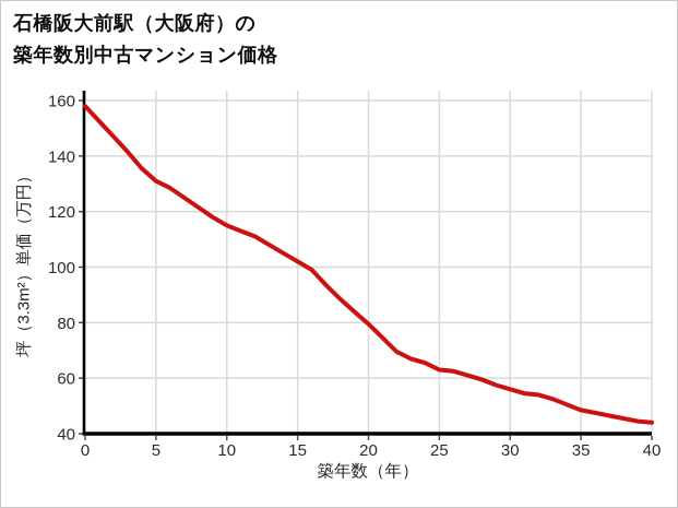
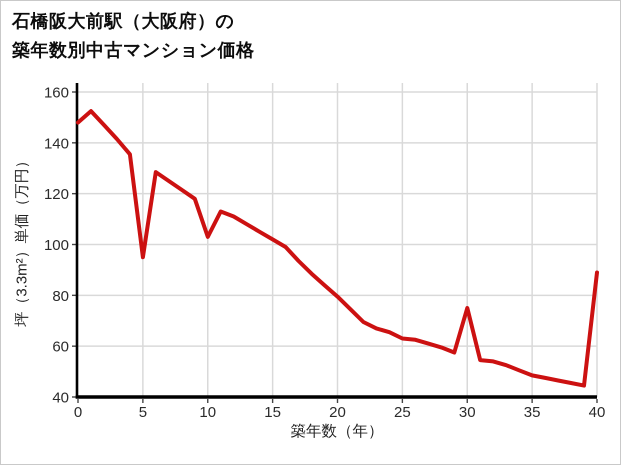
0: 158 -> 148
5: 131 -> 95
10: 115 -> 103
30: 56 -> 75
40: 44 -> 89
